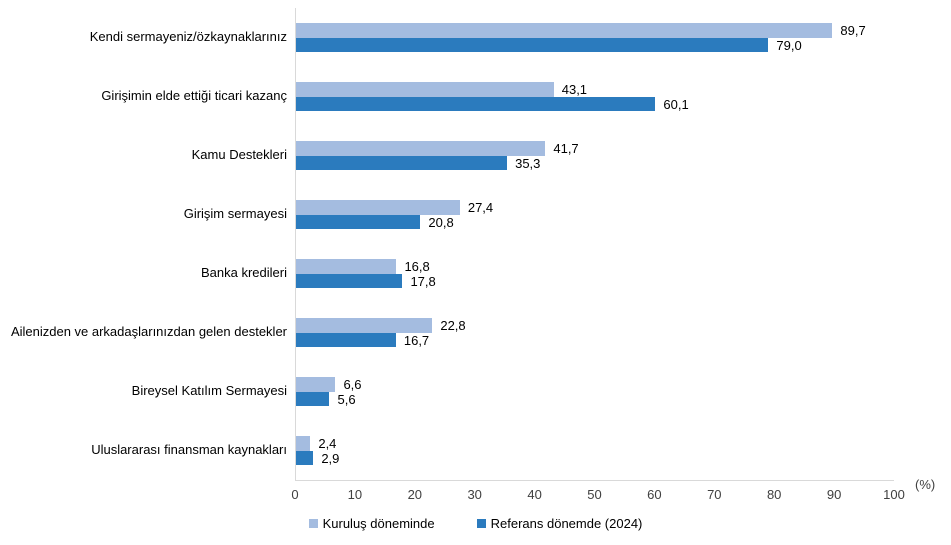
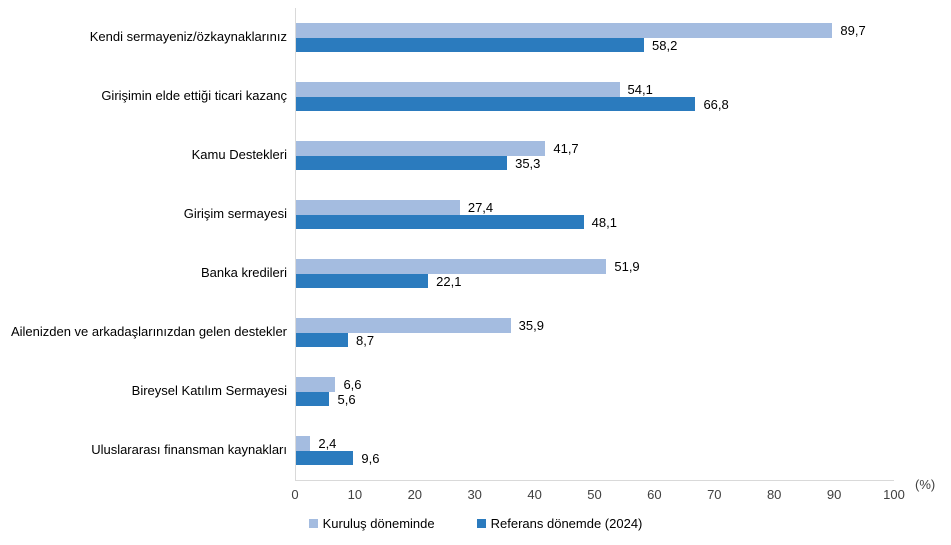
Referans dönemde (2024)/Kendi sermayeniz/özkaynaklarınız: 79,0 -> 58,2
Kuruluş döneminde/Girişimin elde ettiği ticari kazanç: 43,1 -> 54,1
Referans dönemde (2024)/Girişimin elde ettiği ticari kazanç: 60,1 -> 66,8
Referans dönemde (2024)/Girişim sermayesi: 20,8 -> 48,1
Kuruluş döneminde/Banka kredileri: 16,8 -> 51,9
Referans dönemde (2024)/Banka kredileri: 17,8 -> 22,1
Kuruluş döneminde/Ailenizden ve arkadaşlarınızdan gelen destekler: 22,8 -> 35,9
Referans dönemde (2024)/Ailenizden ve arkadaşlarınızdan gelen destekler: 16,7 -> 8,7
Referans dönemde (2024)/Uluslararası finansman kaynakları: 2,9 -> 9,6
